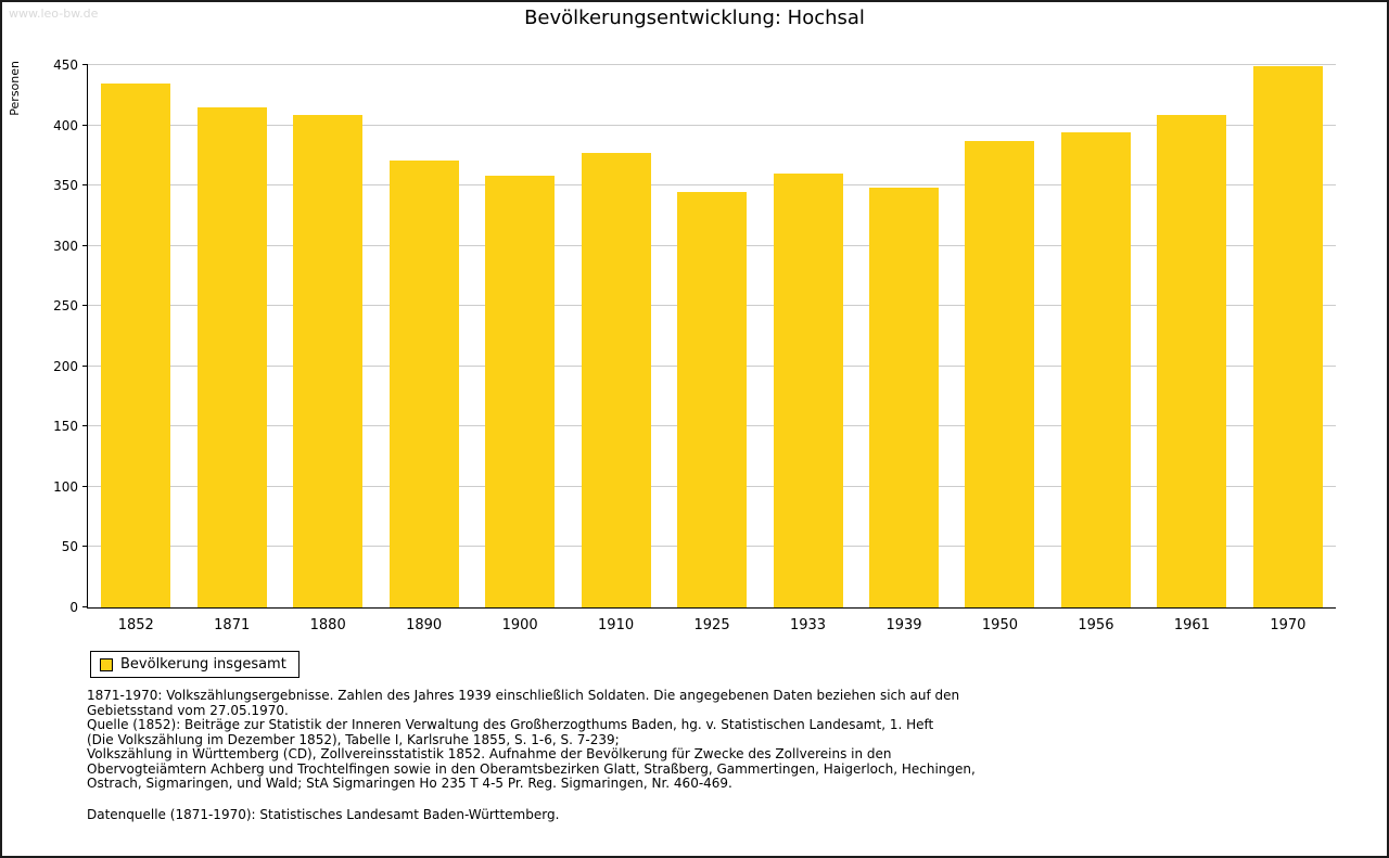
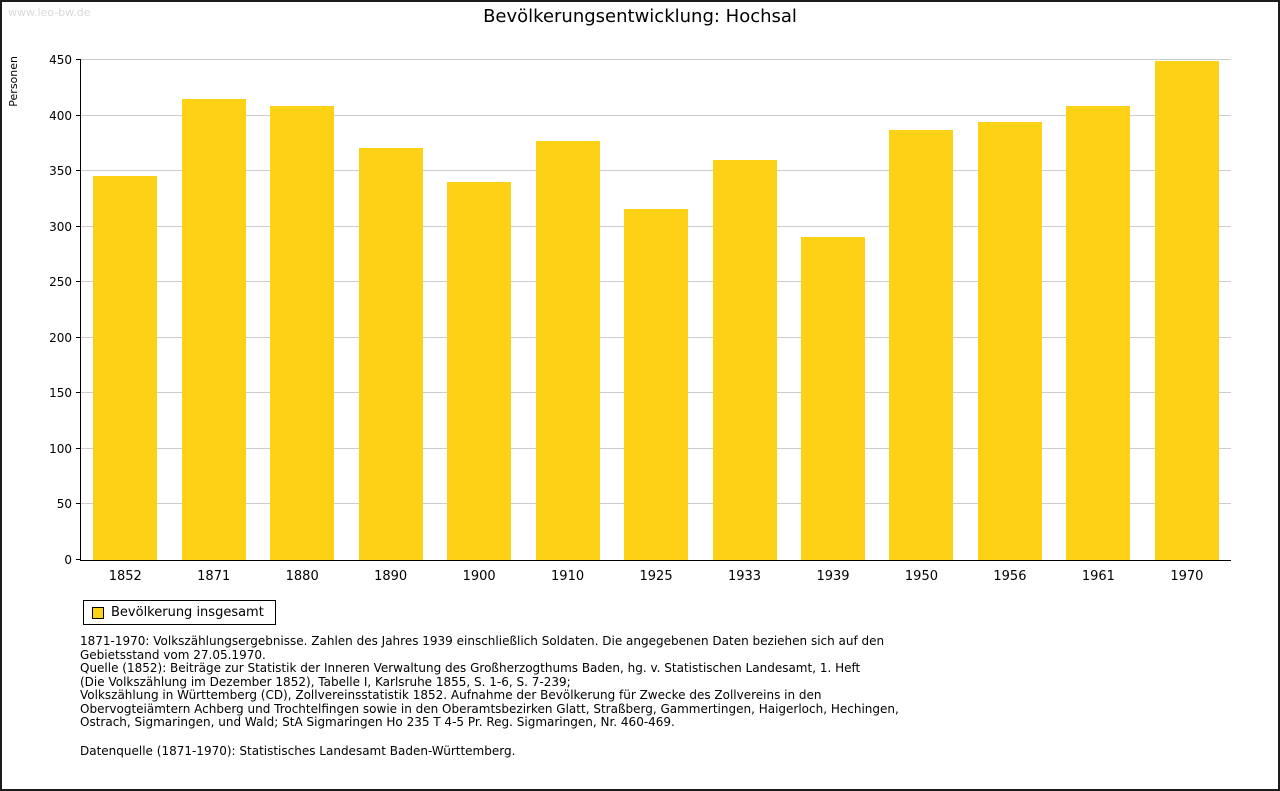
1852: 435 -> 346
1900: 358 -> 340
1925: 345 -> 316
1939: 348 -> 291
